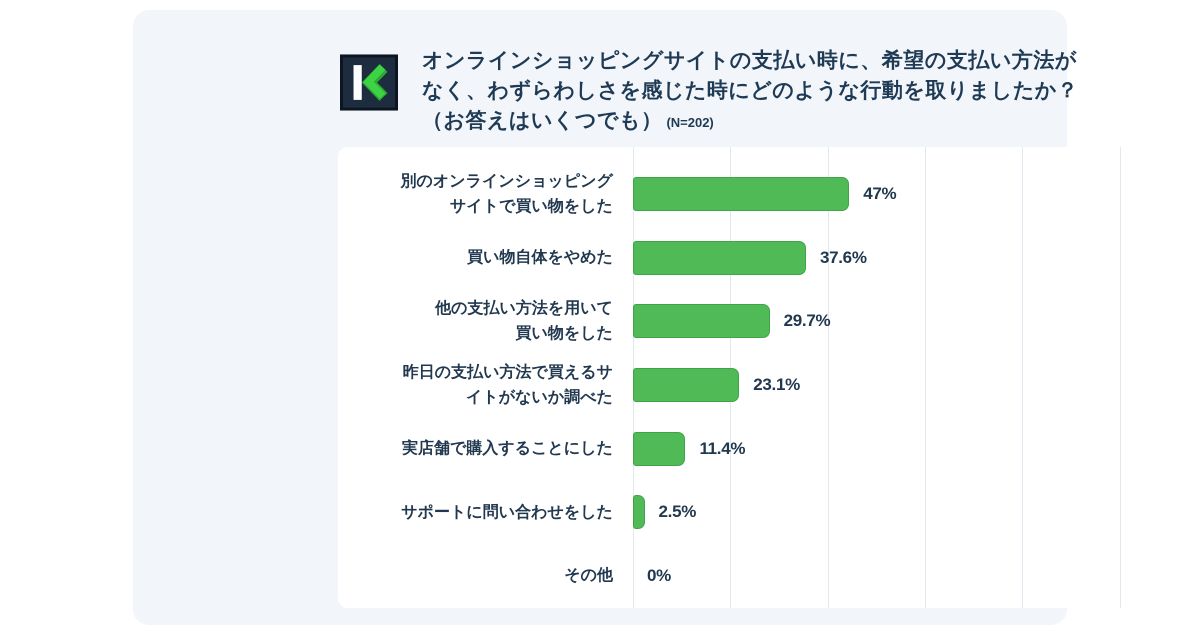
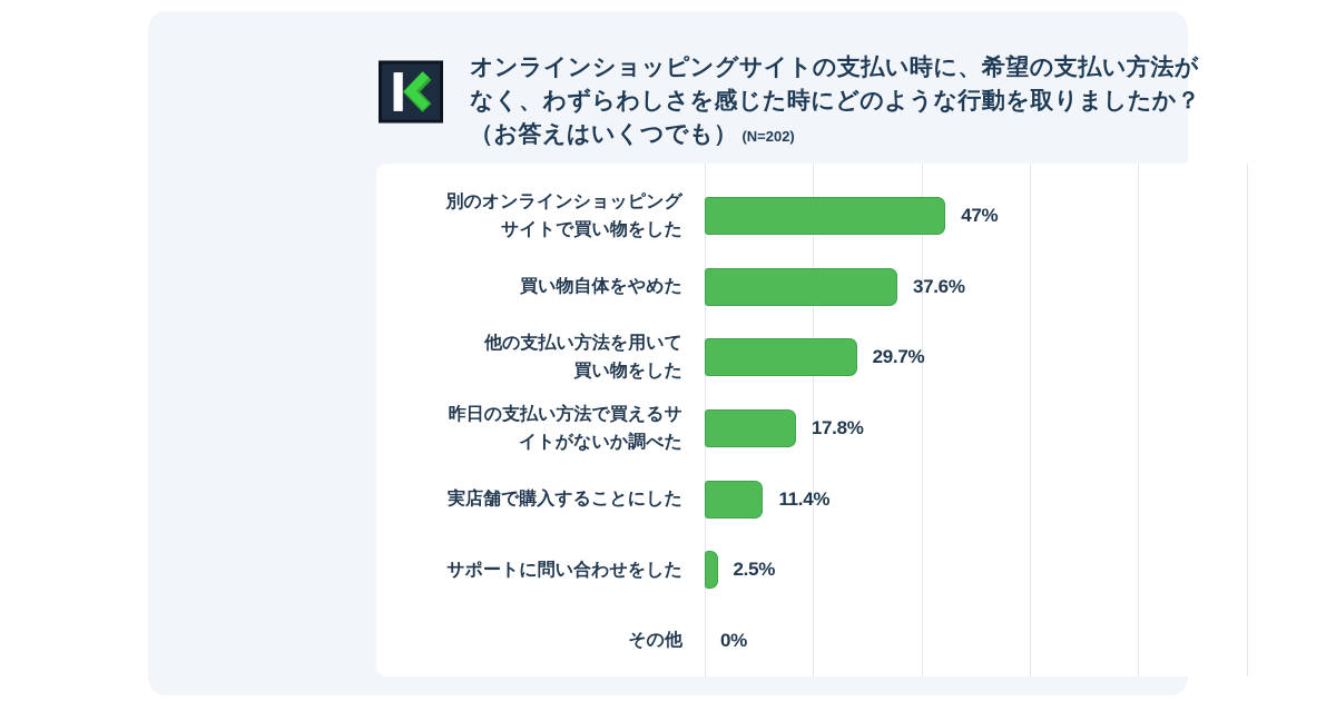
昨日の支払い方法で買えるサイトがないか調べた: 23.1% -> 17.8%
